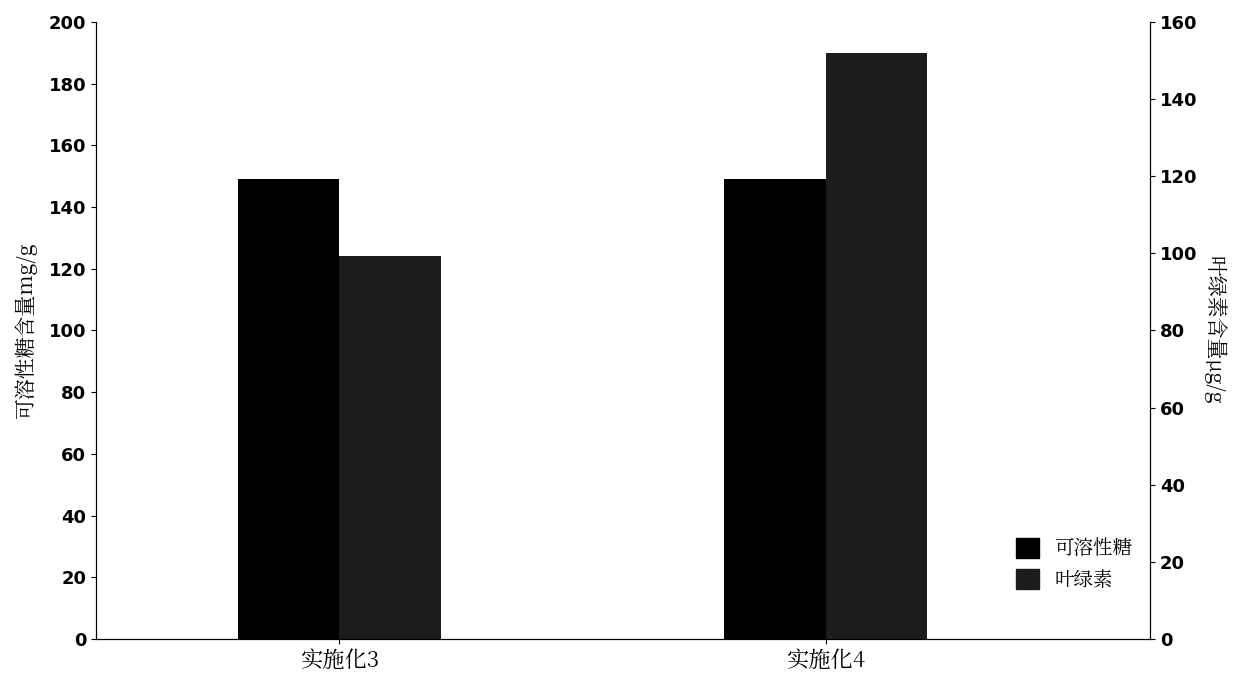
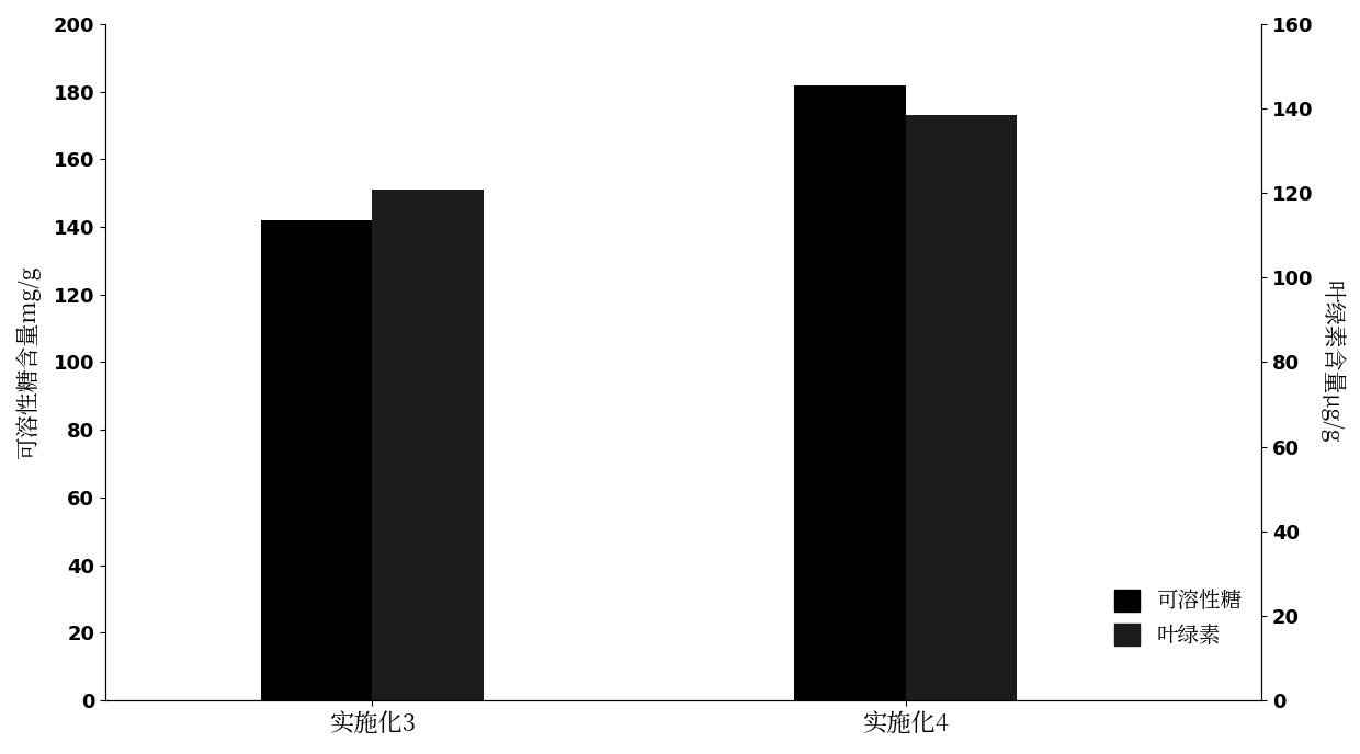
可溶性糖/实施化3: 149 -> 142
叶绿素/实施化3: 124 -> 151
可溶性糖/实施化4: 149 -> 182
叶绿素/实施化4: 190 -> 173
